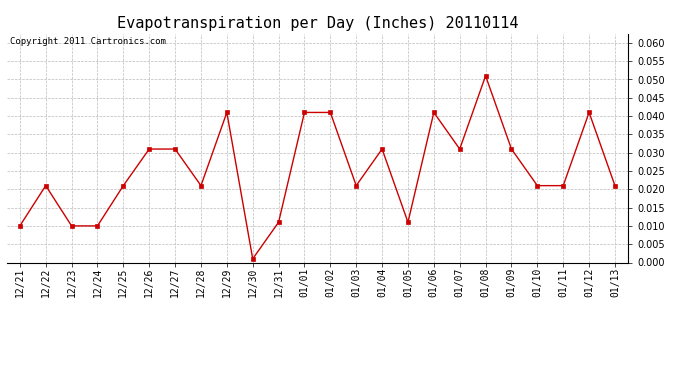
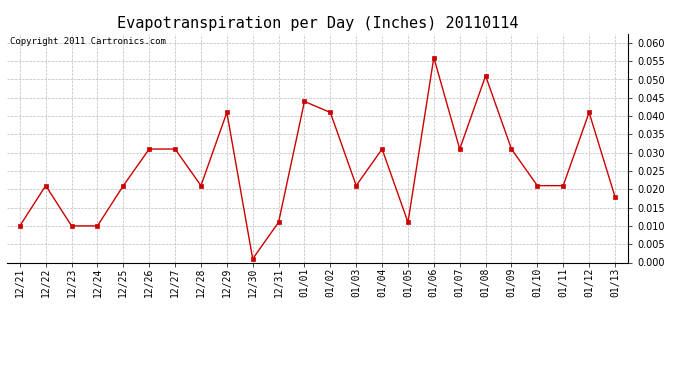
01/01: 0.041 -> 0.044
01/06: 0.041 -> 0.056
01/13: 0.021 -> 0.018
